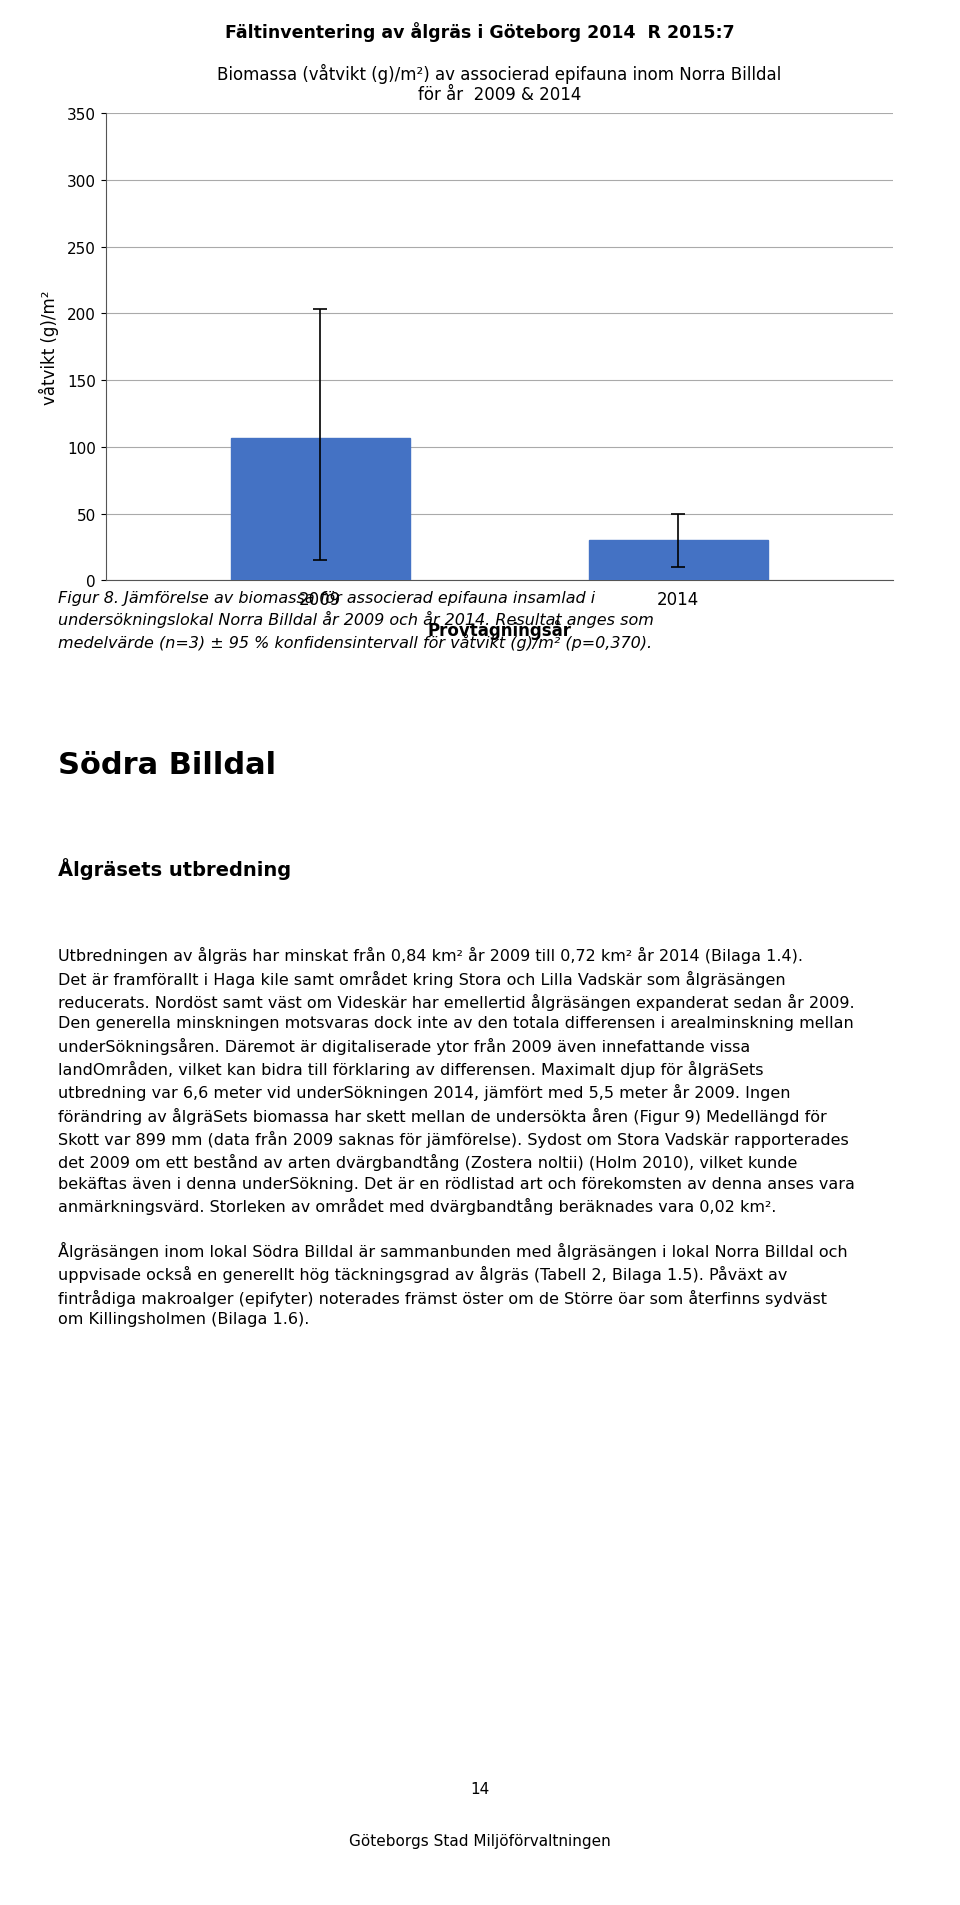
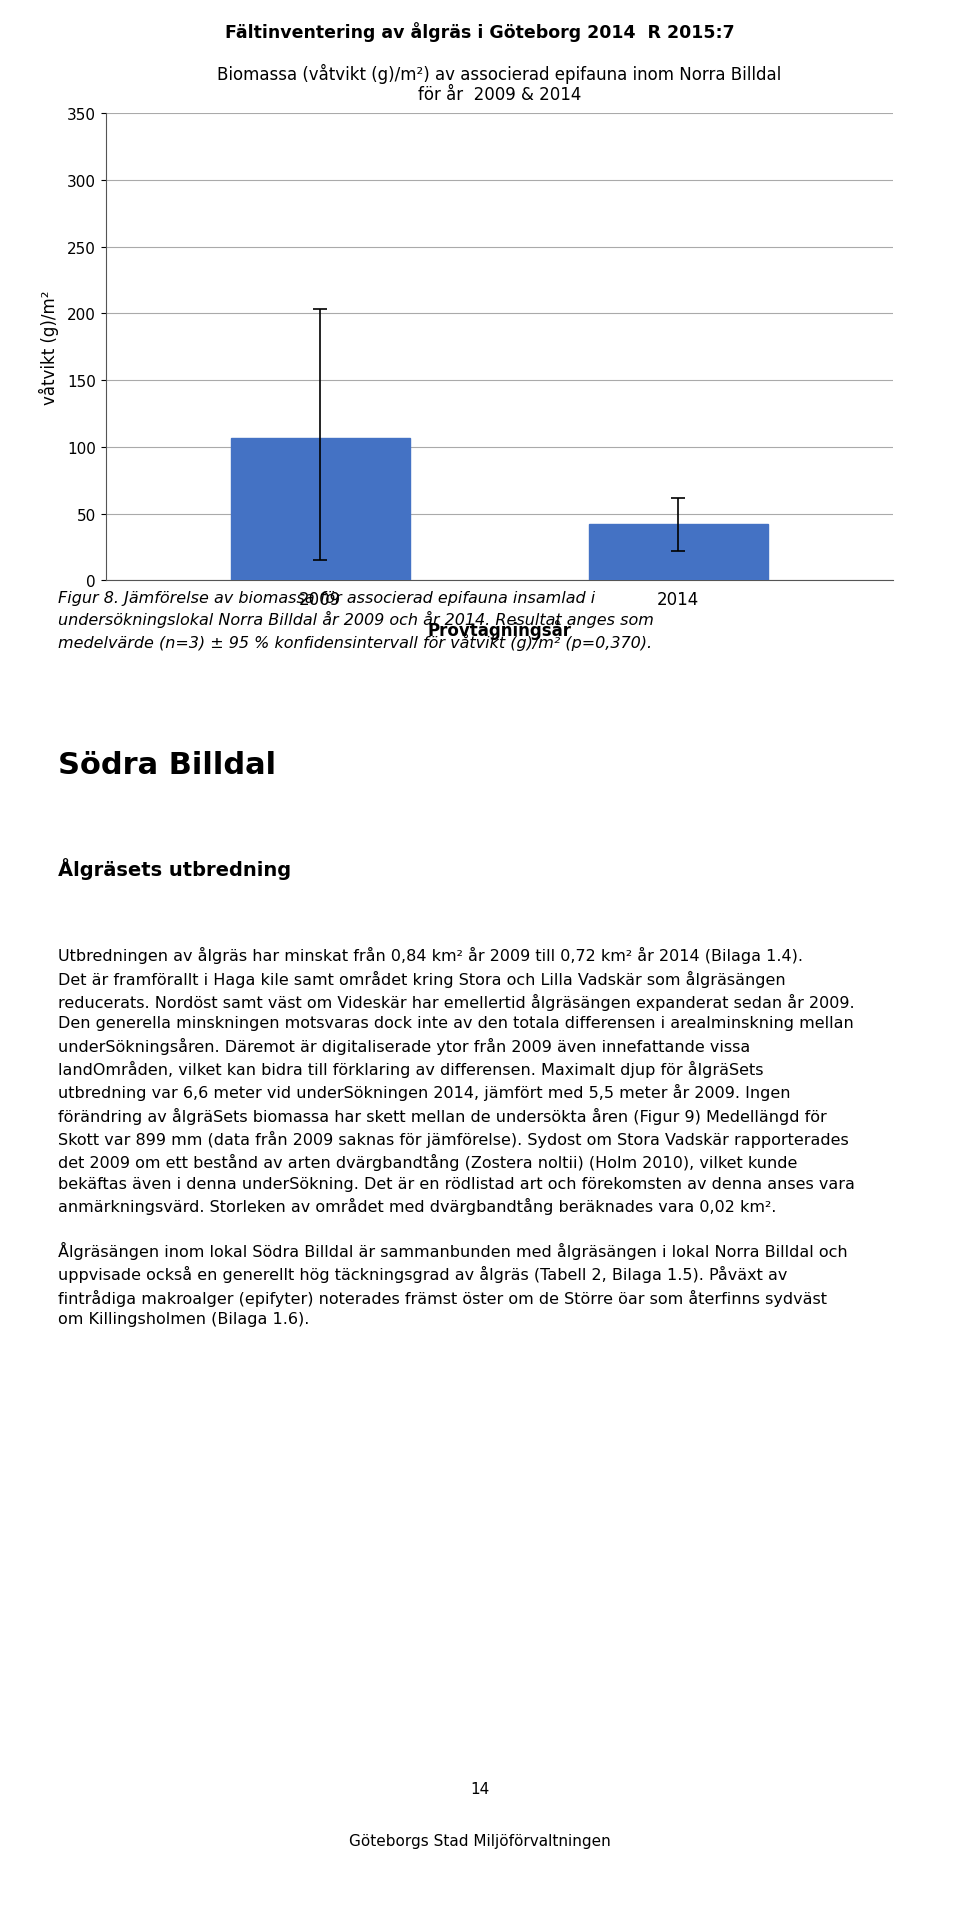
2014: 30 -> 42
